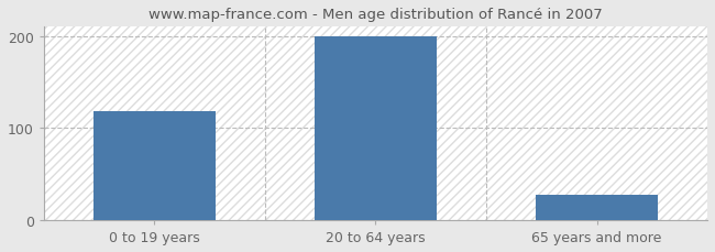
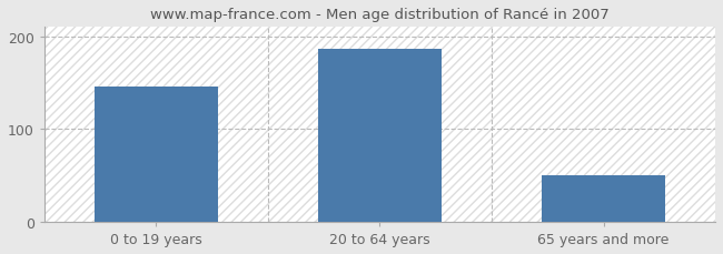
0 to 19 years: 118 -> 146
20 to 64 years: 200 -> 186
65 years and more: 28 -> 50
